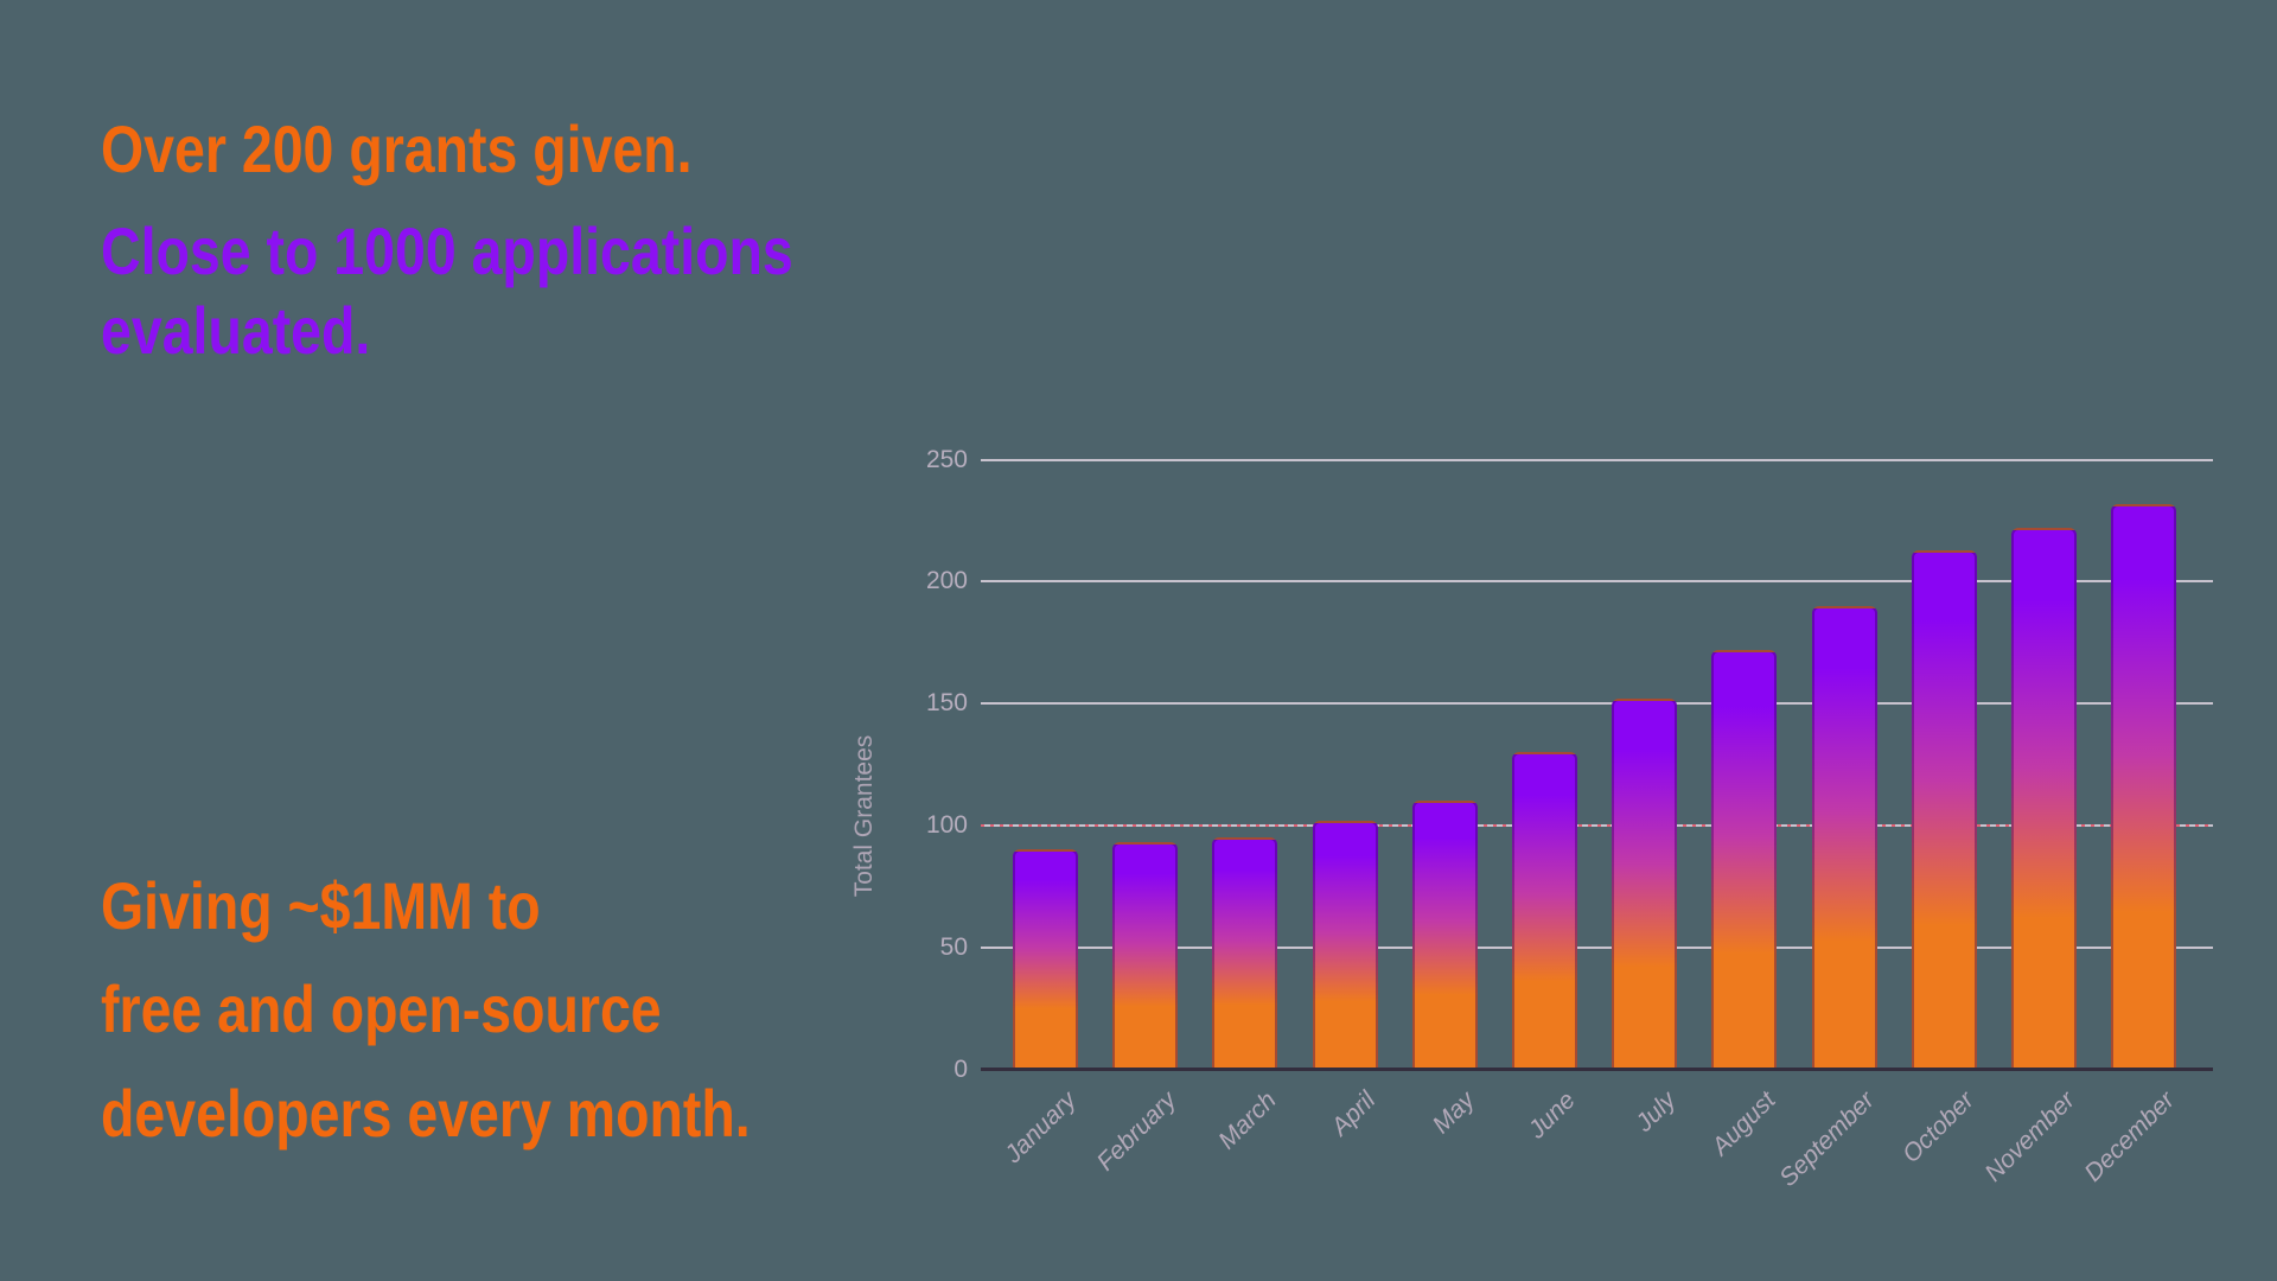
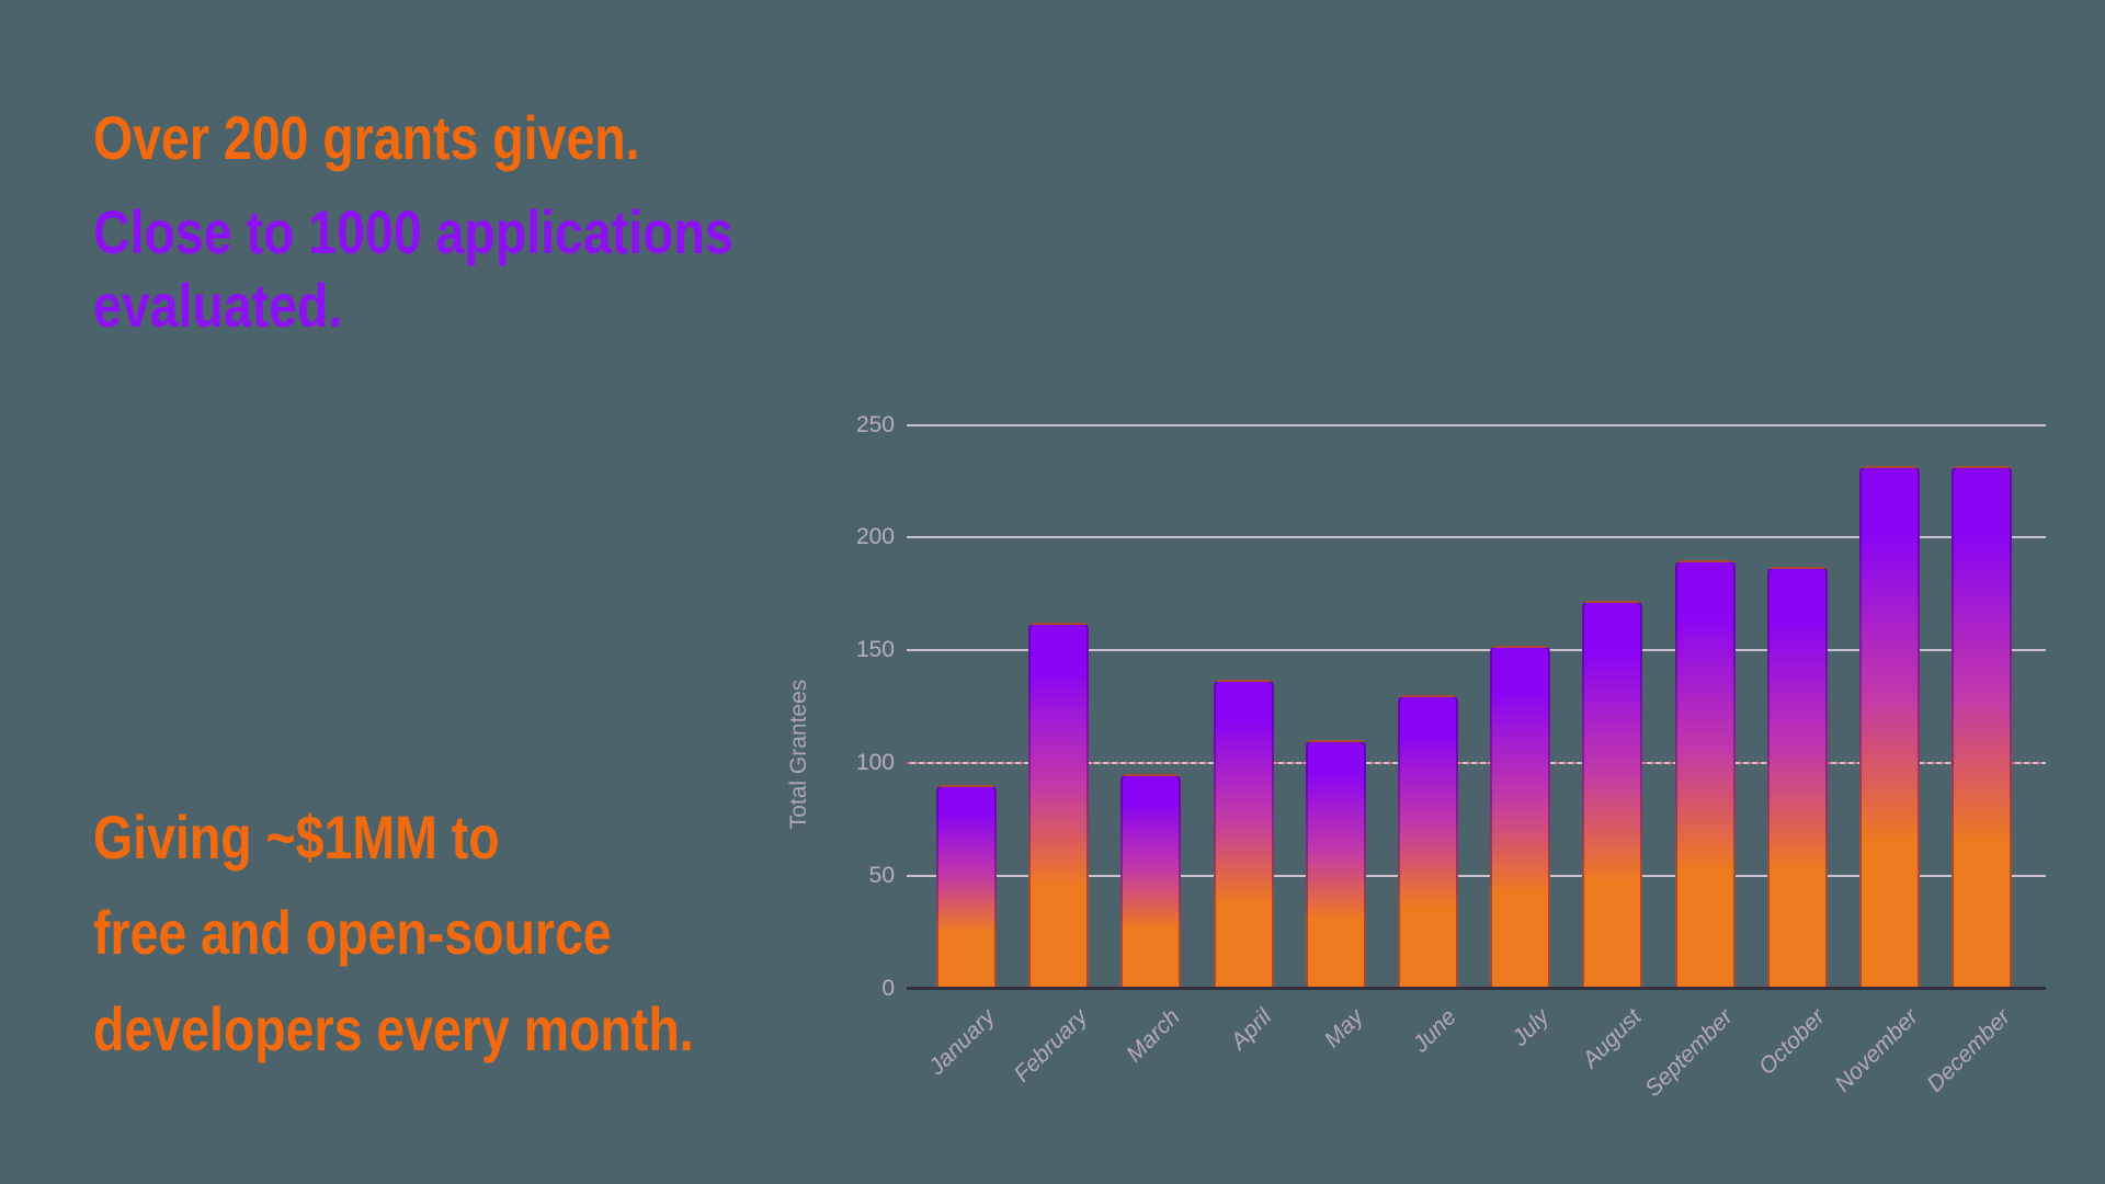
February: 93 -> 162
April: 102 -> 137
October: 213 -> 187
November: 222 -> 232
